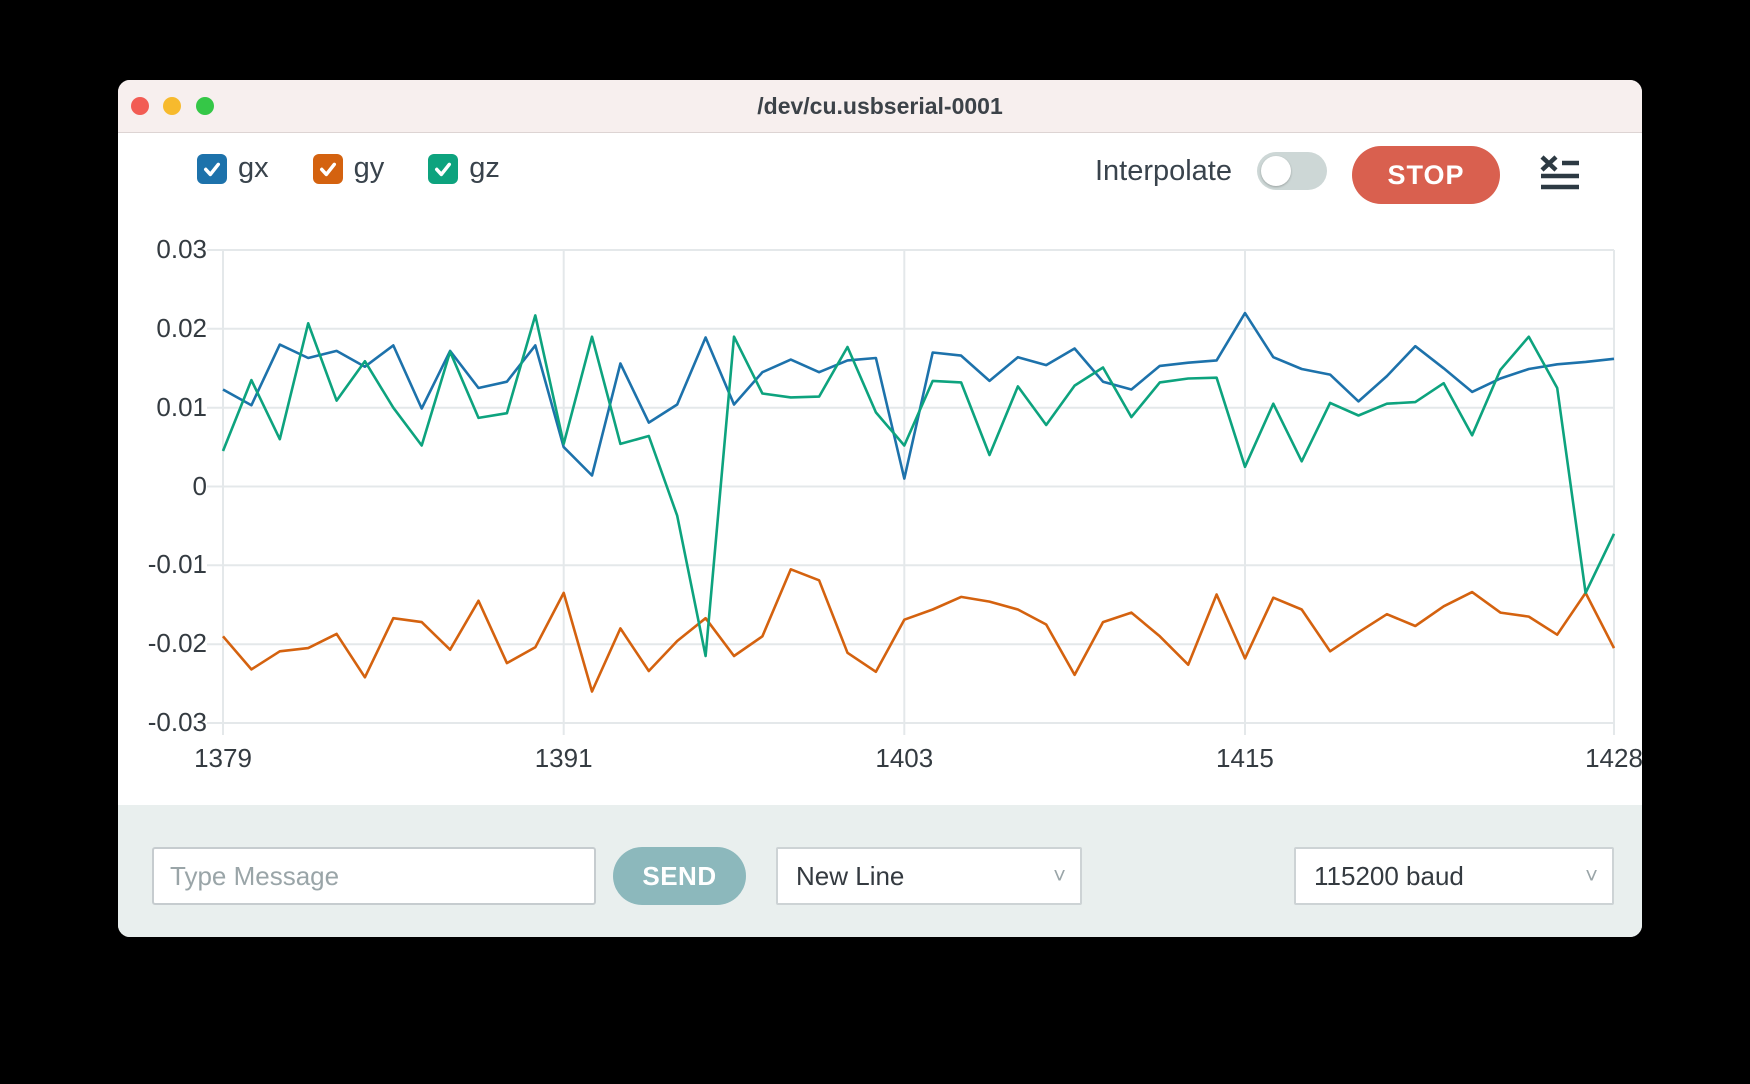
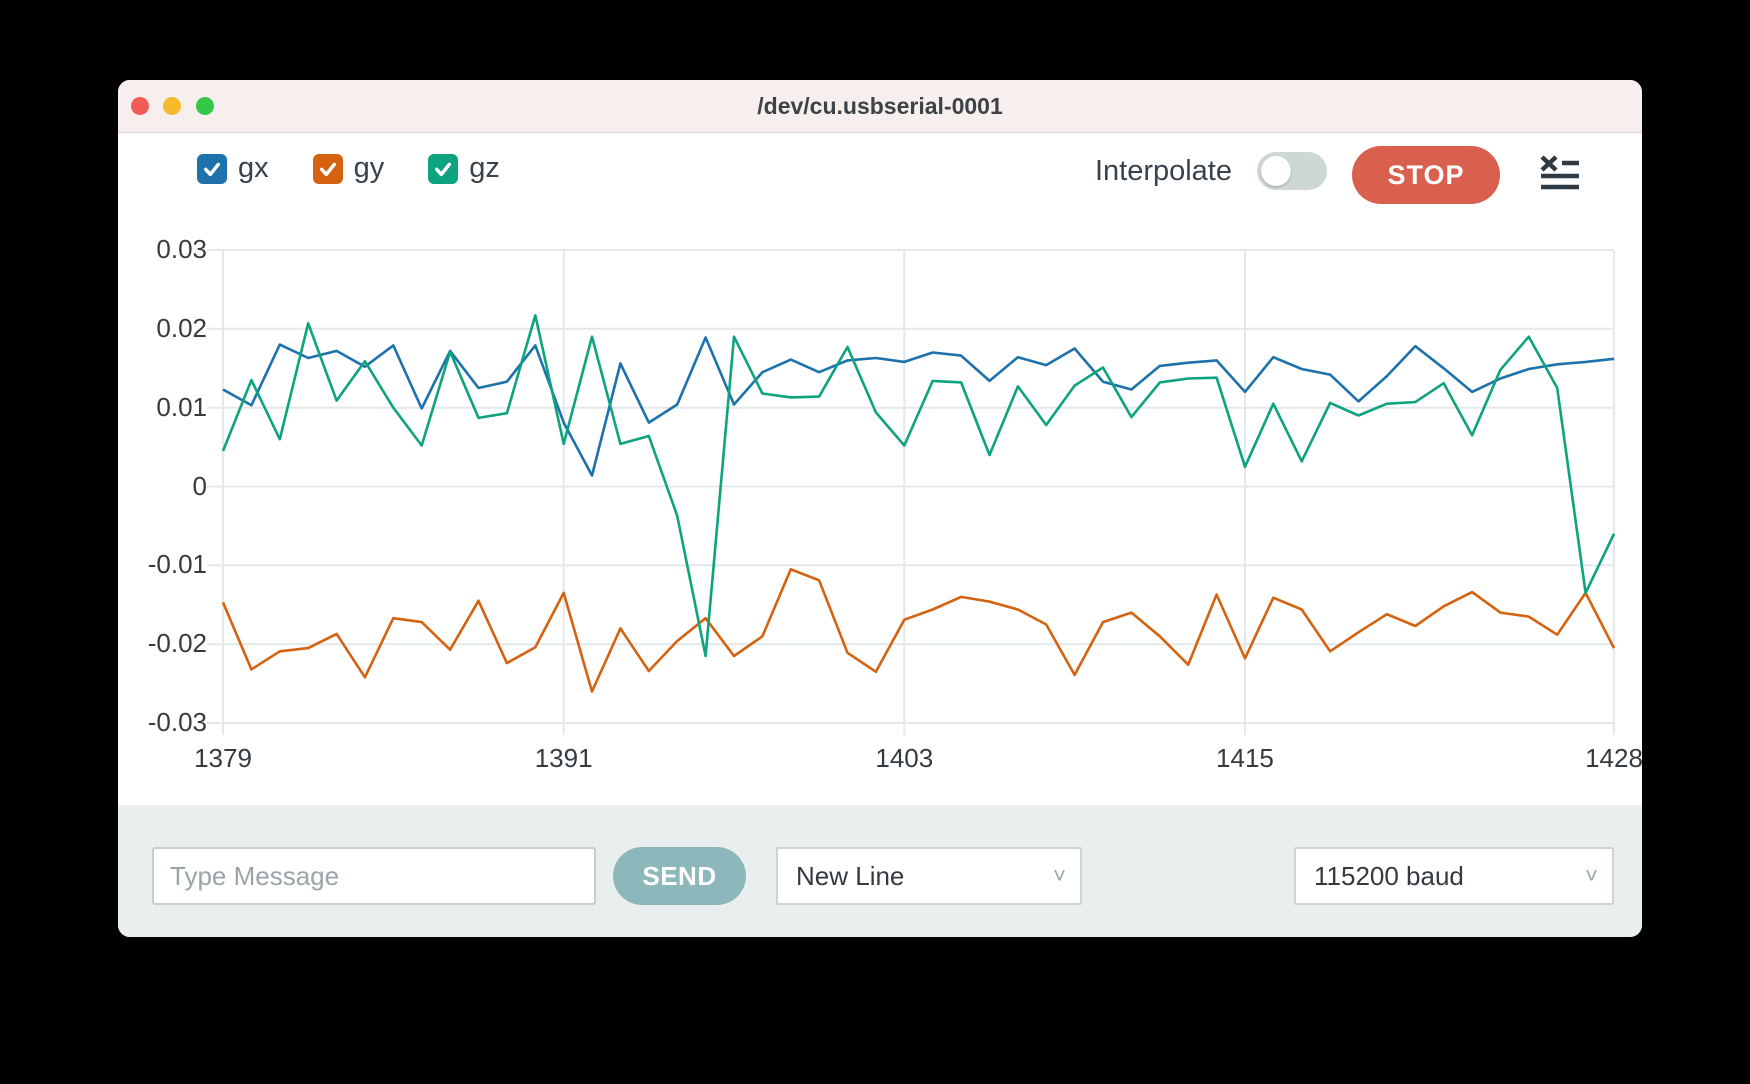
gy/1379: -0.019 -> -0.015
gx/1391: 0.005 -> 0.008
gx/1403: 0.001 -> 0.016
gx/1415: 0.022 -> 0.012
